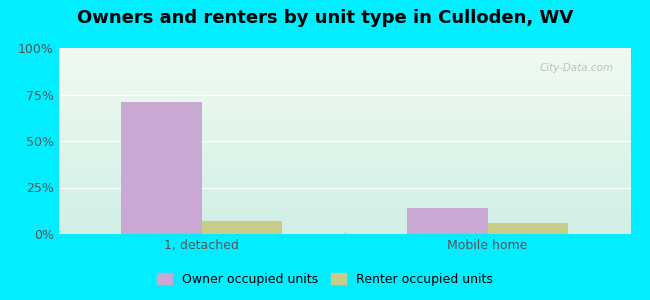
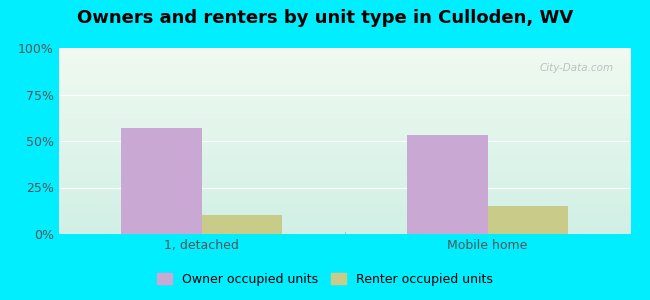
Owner occupied units/1, detached: 71% -> 57%
Renter occupied units/1, detached: 7% -> 10%
Owner occupied units/Mobile home: 14% -> 53%
Renter occupied units/Mobile home: 6% -> 15%
